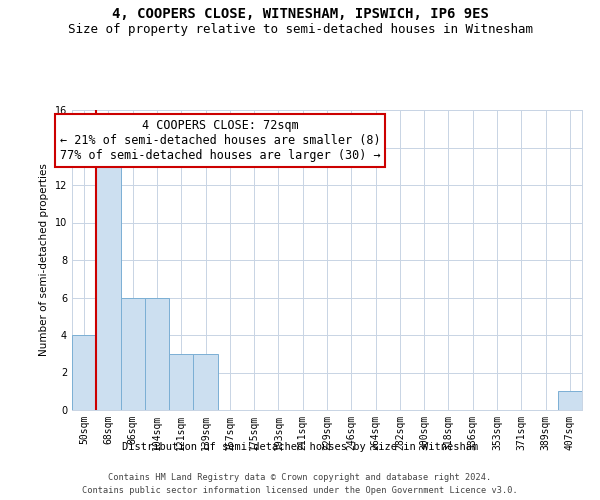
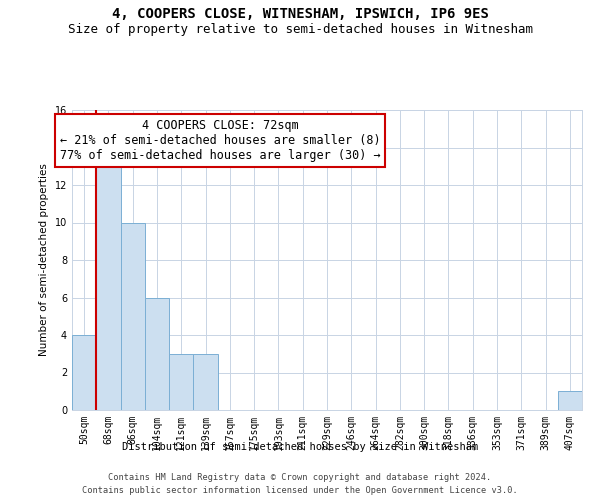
86sqm: 6 -> 10
